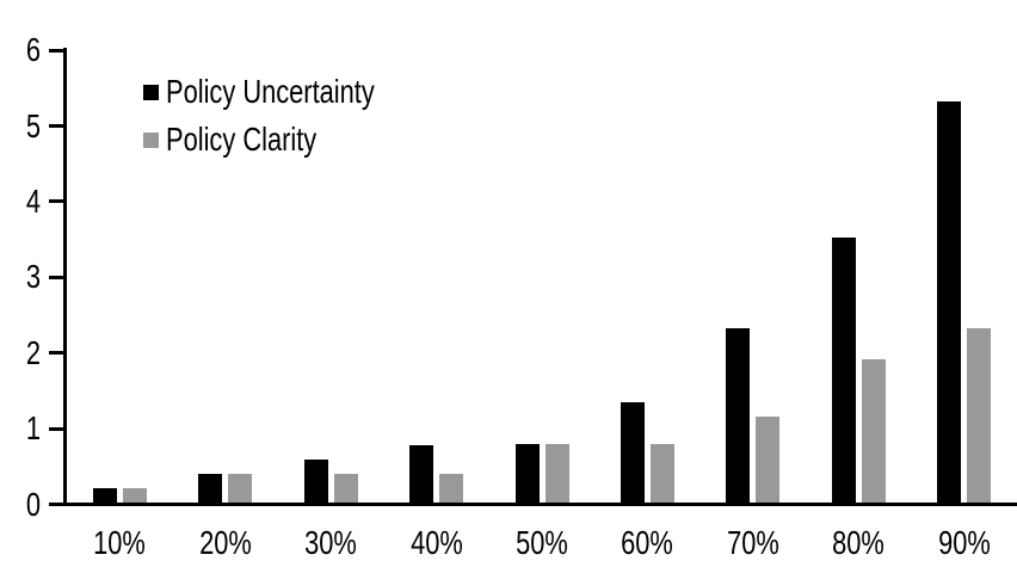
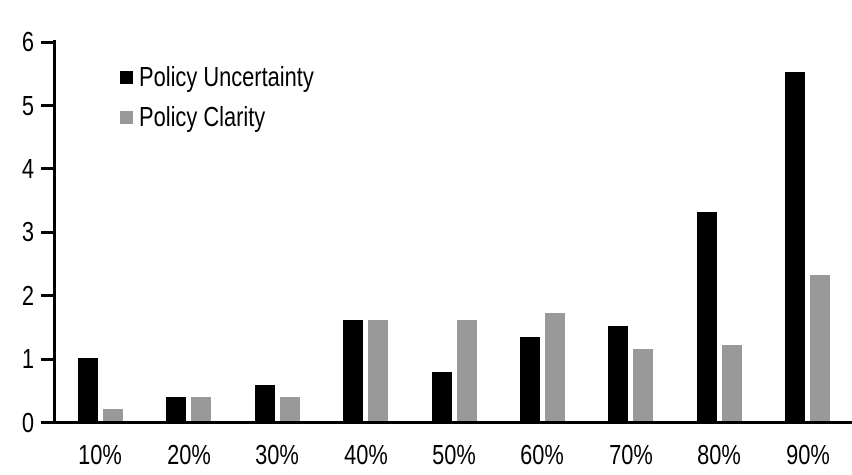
Policy Uncertainty/10%: 0.2 -> 1.0
Policy Uncertainty/40%: 0.8 -> 1.6
Policy Clarity/40%: 0.4 -> 1.6
Policy Clarity/50%: 0.8 -> 1.6
Policy Clarity/60%: 0.8 -> 1.7
Policy Uncertainty/70%: 2.3 -> 1.5
Policy Uncertainty/80%: 3.5 -> 3.3
Policy Clarity/80%: 1.9 -> 1.2
Policy Uncertainty/90%: 5.3 -> 5.5
